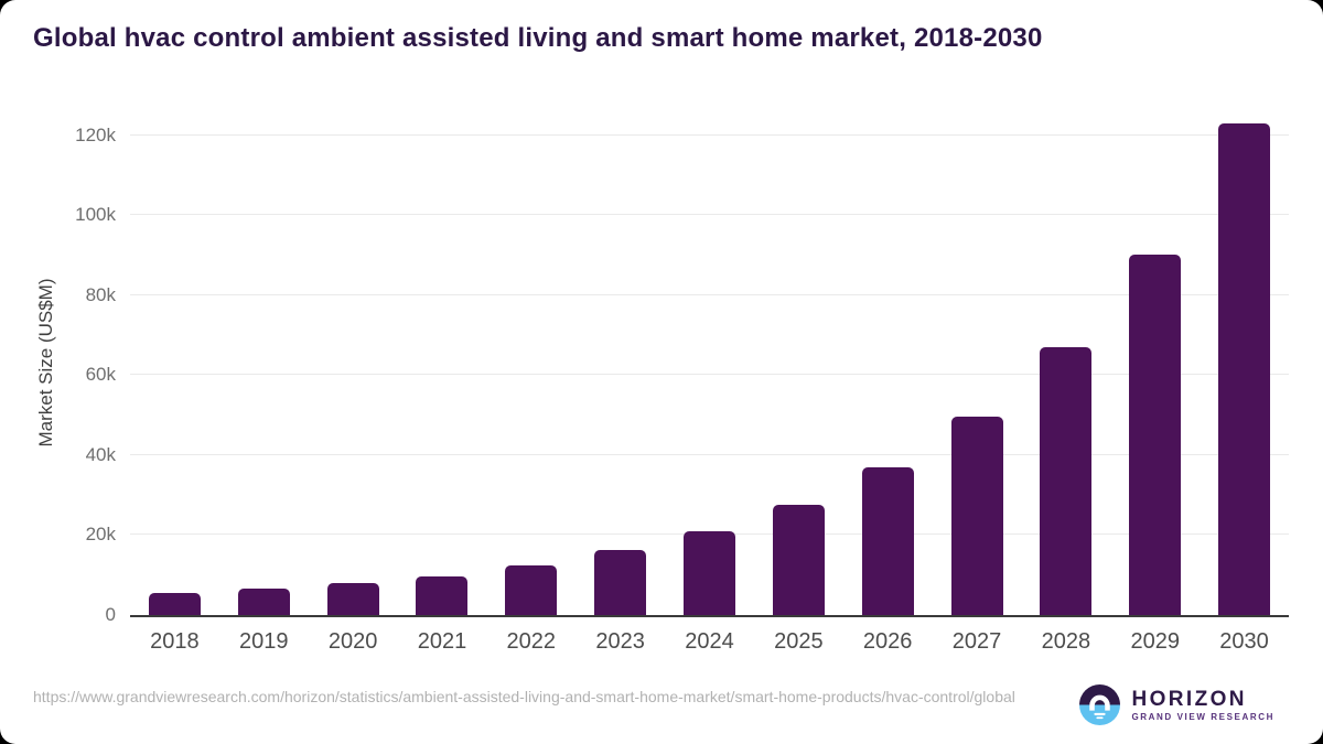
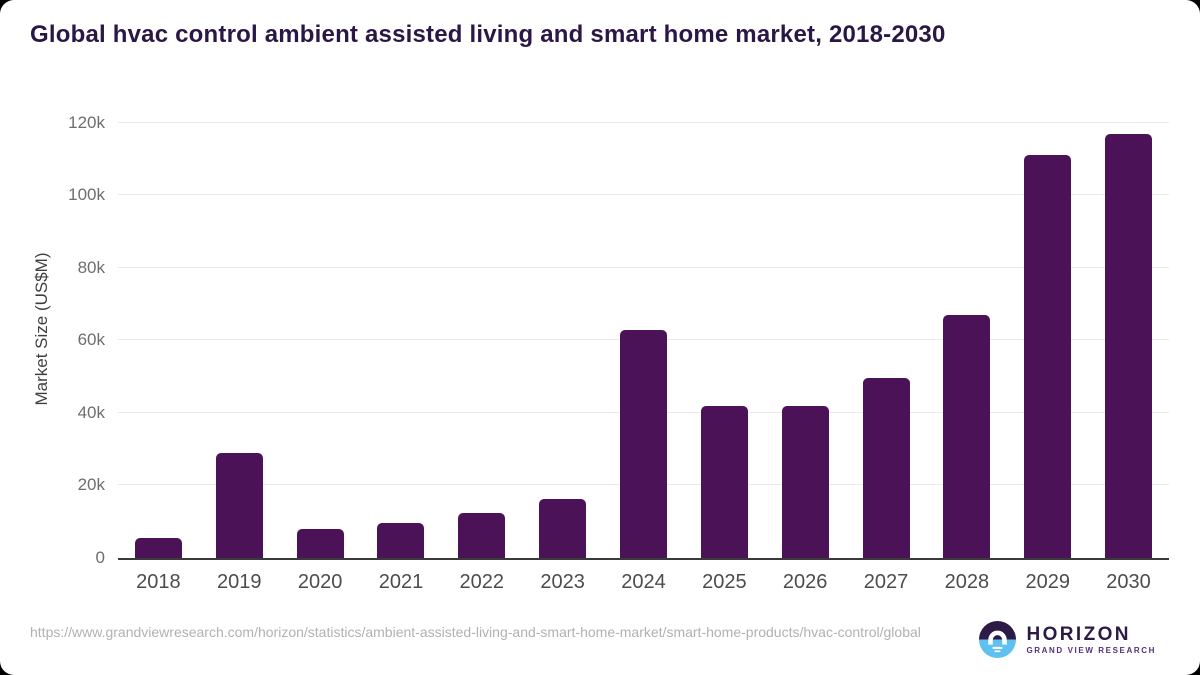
2019: 6k -> 29k
2024: 21k -> 63k
2025: 28k -> 42k
2026: 37k -> 42k
2029: 90k -> 111k
2030: 123k -> 117k
